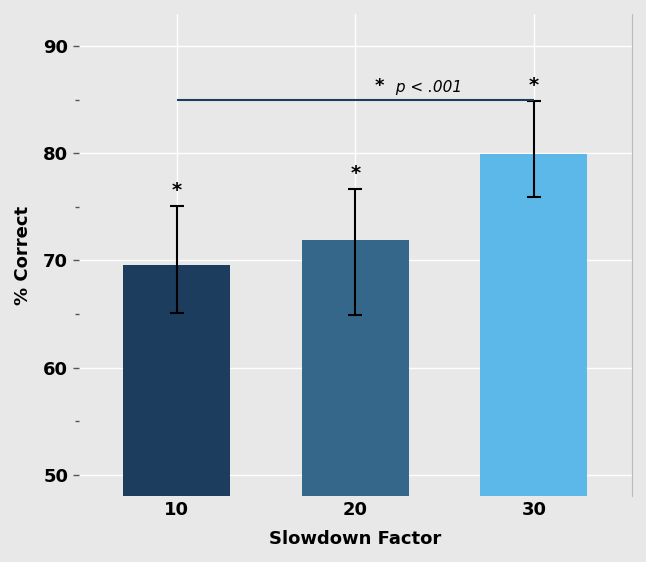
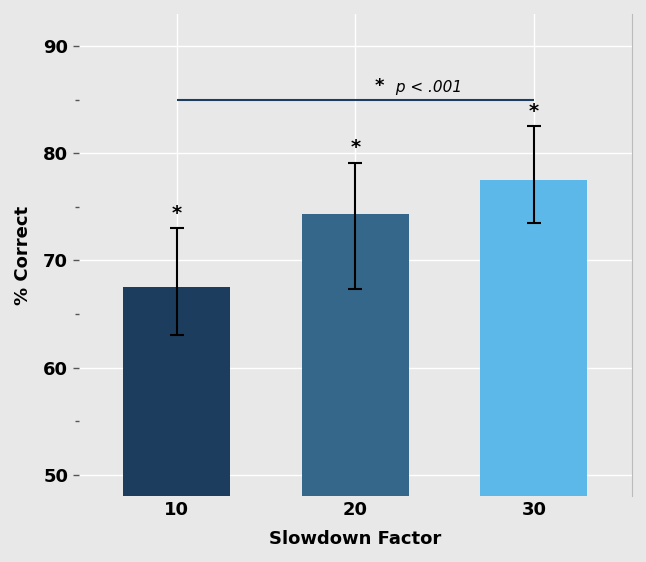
10: 69.6 -> 67.5
20: 71.9 -> 74.3
30: 79.9 -> 77.5
